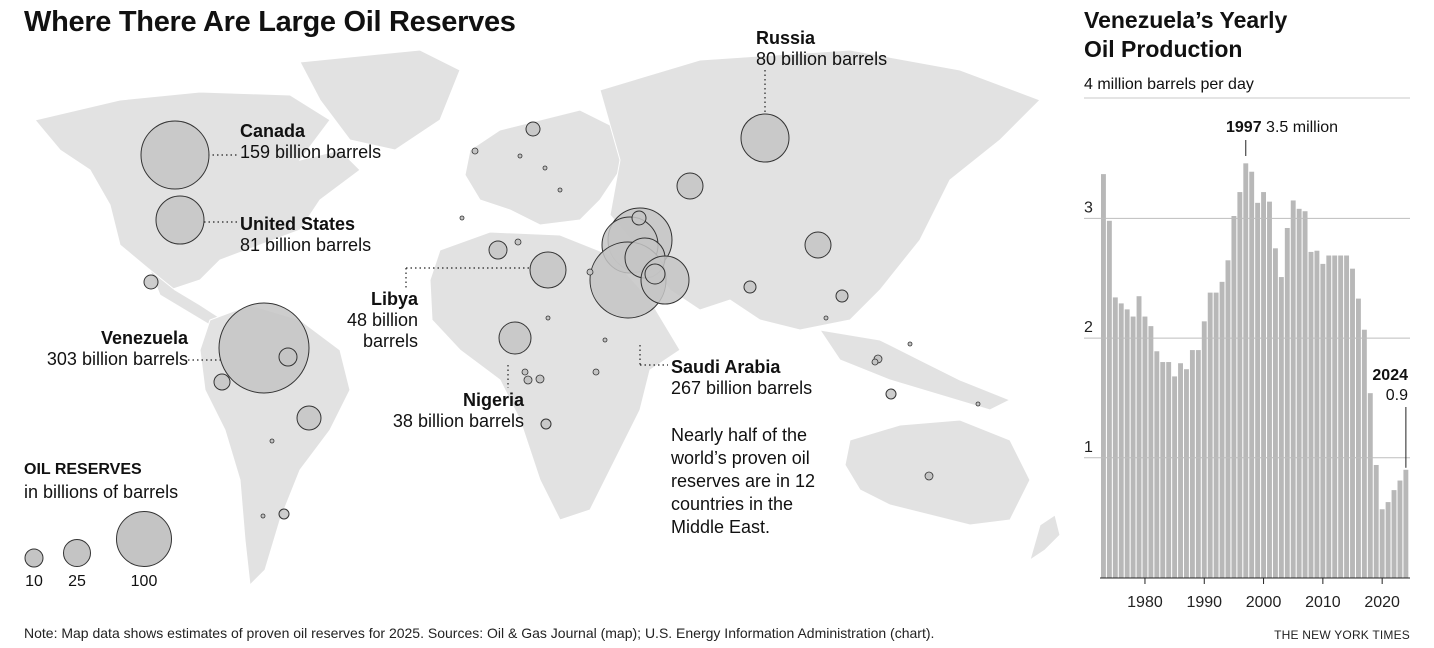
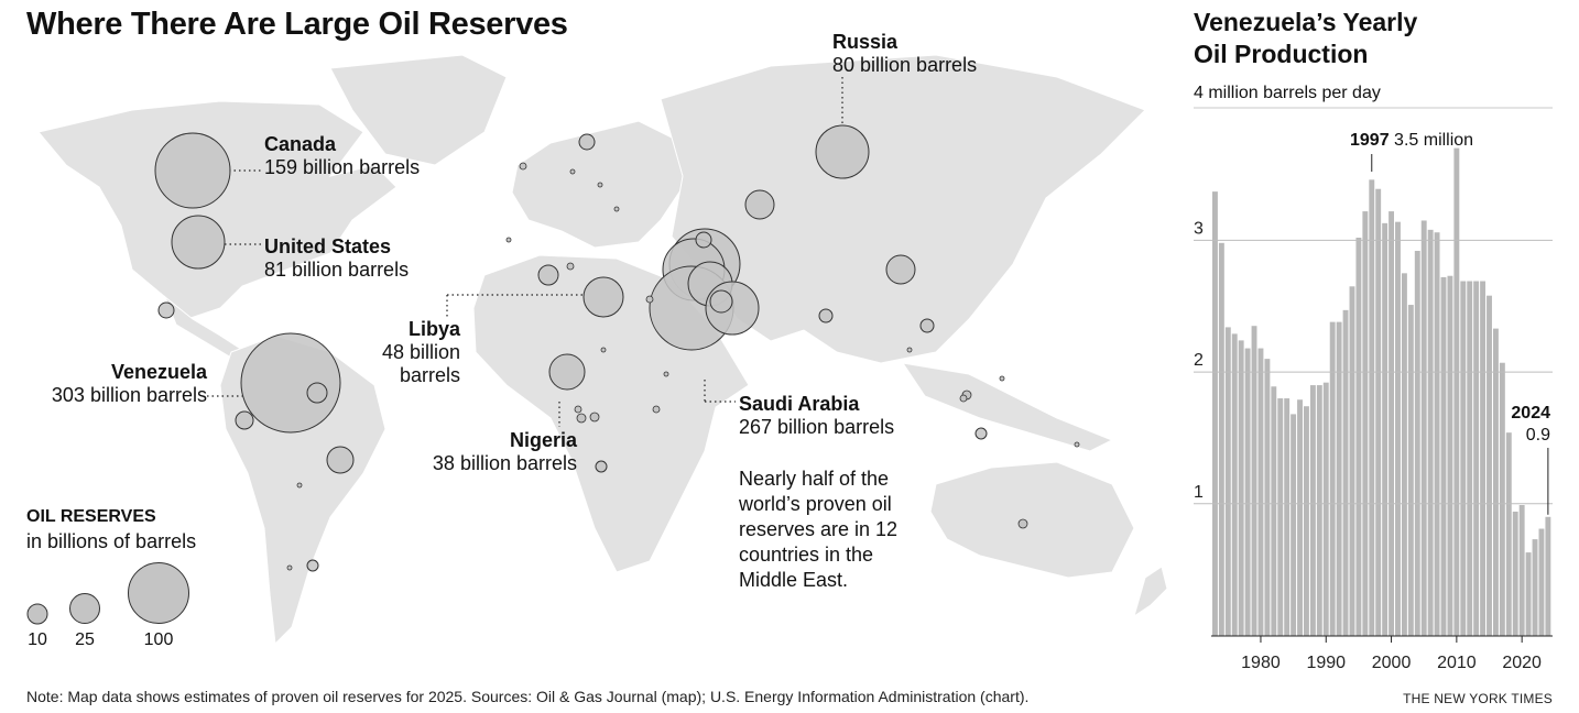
1990: 2.14 -> 1.92
2010: 2.62 -> 3.70
2020: 0.57 -> 0.99
